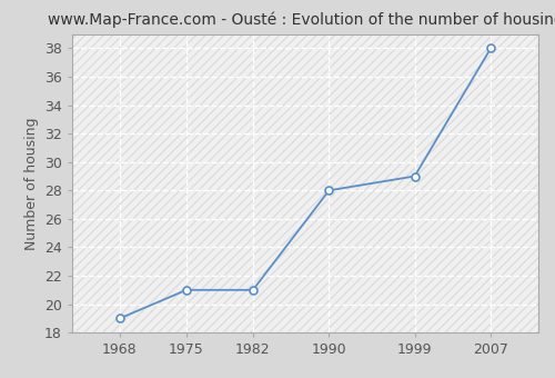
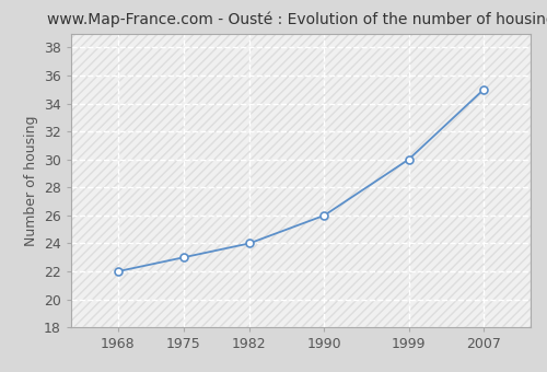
1968: 19 -> 22
1975: 21 -> 23
1982: 21 -> 24
1990: 28 -> 26
1999: 29 -> 30
2007: 38 -> 35
